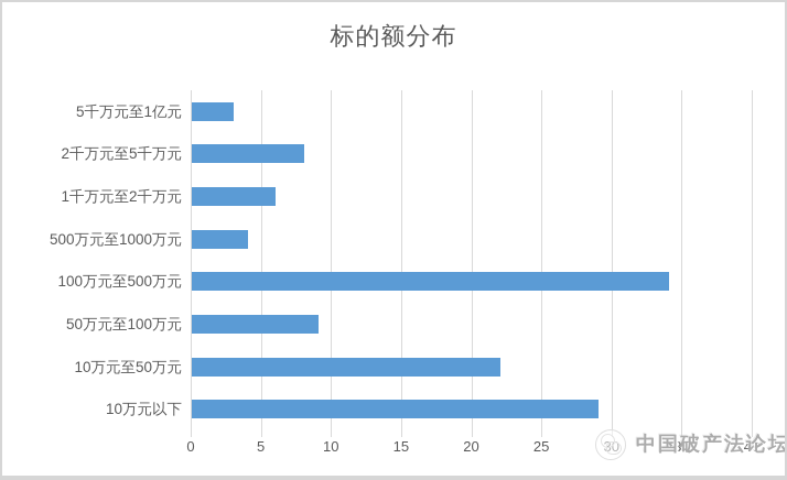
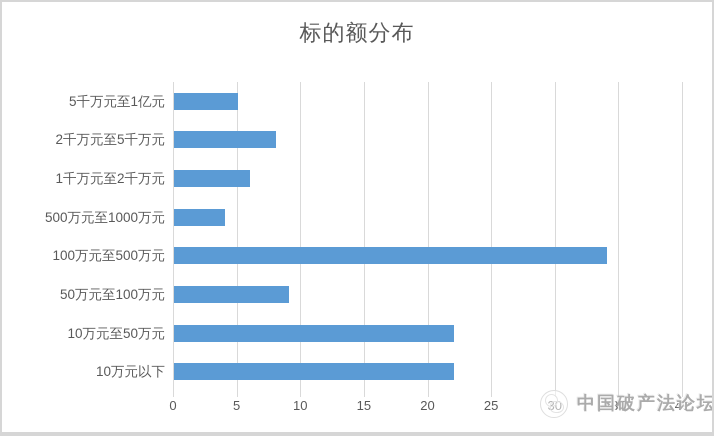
5千万元至1亿元: 3 -> 5
10万元以下: 29 -> 22
